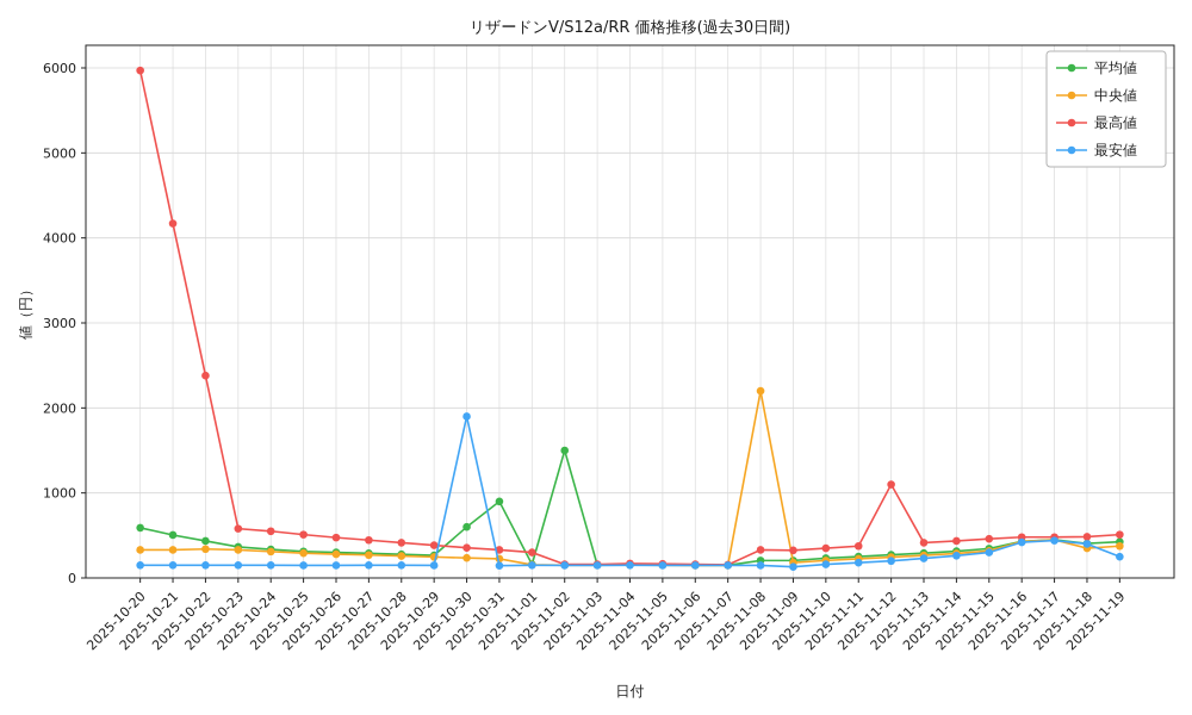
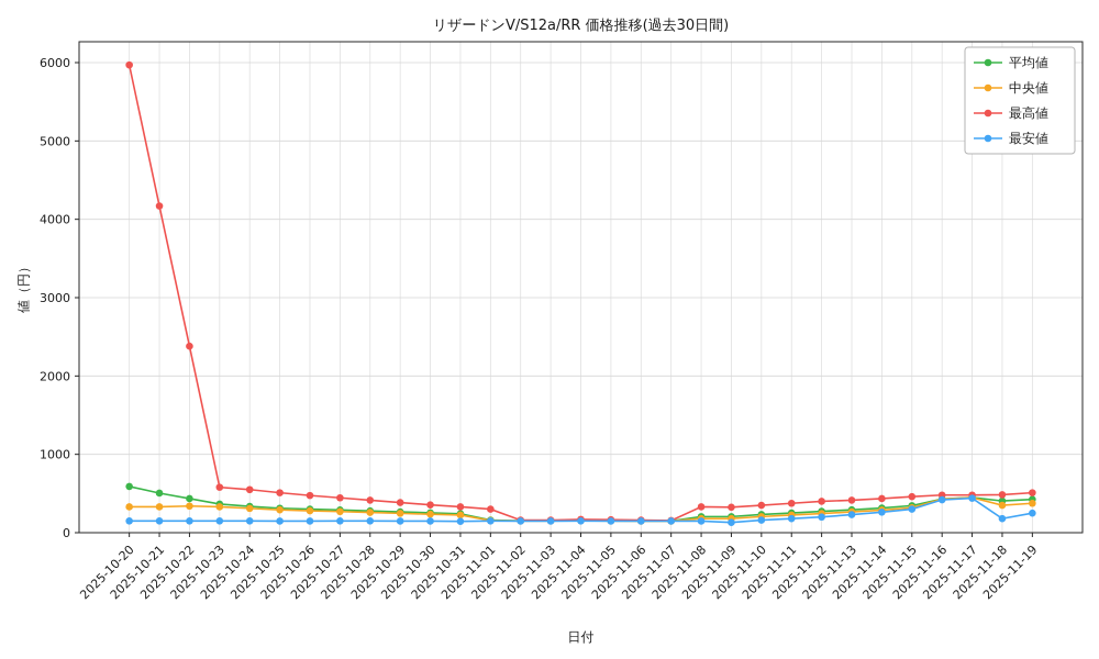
平均値/2025-10-30: 600 -> 300
最安値/2025-10-30: 1900 -> 100
平均値/2025-10-31: 900 -> 200
平均値/2025-11-02: 1500 -> 200
中央値/2025-11-08: 2200 -> 200
最高値/2025-11-12: 1100 -> 400
最安値/2025-11-18: 400 -> 200
